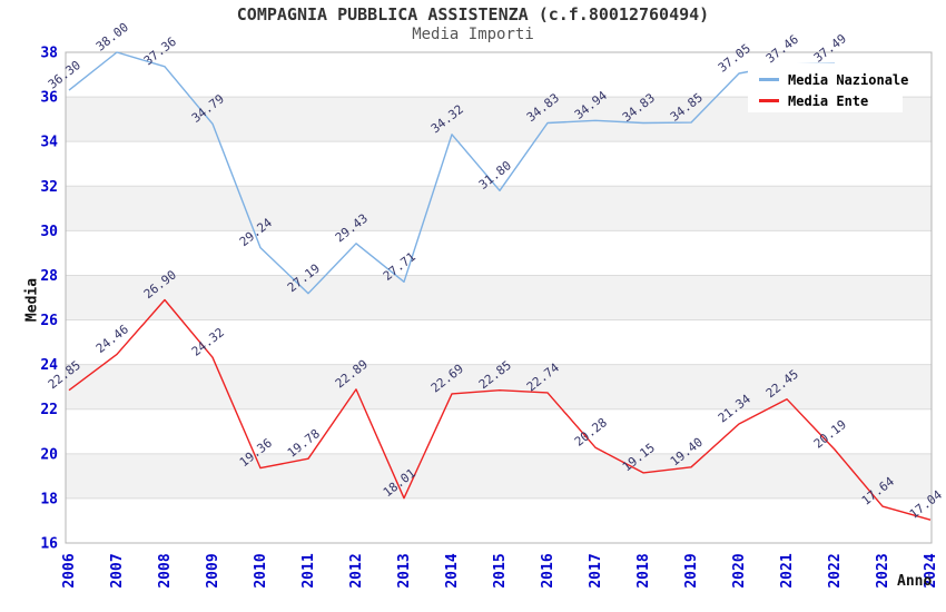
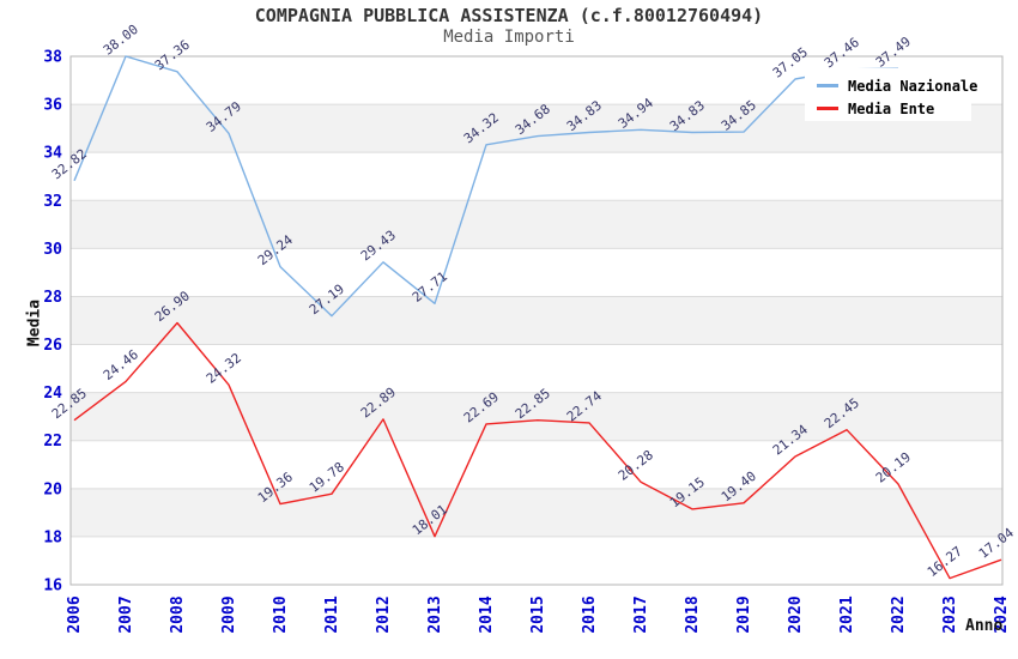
Media Nazionale/2006: 36.30 -> 32.82
Media Nazionale/2015: 31.80 -> 34.68
Media Ente/2023: 17.64 -> 16.27
